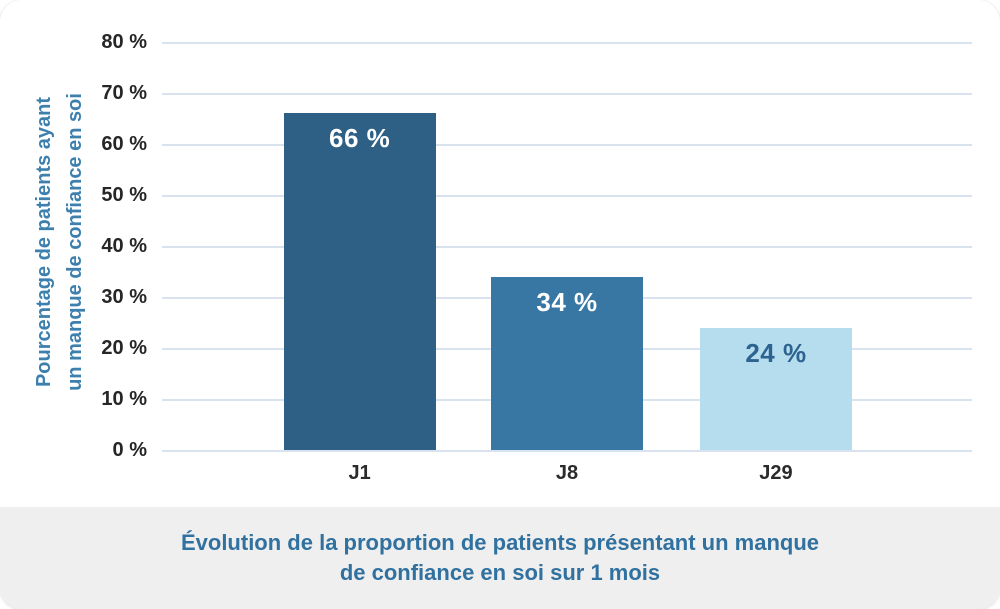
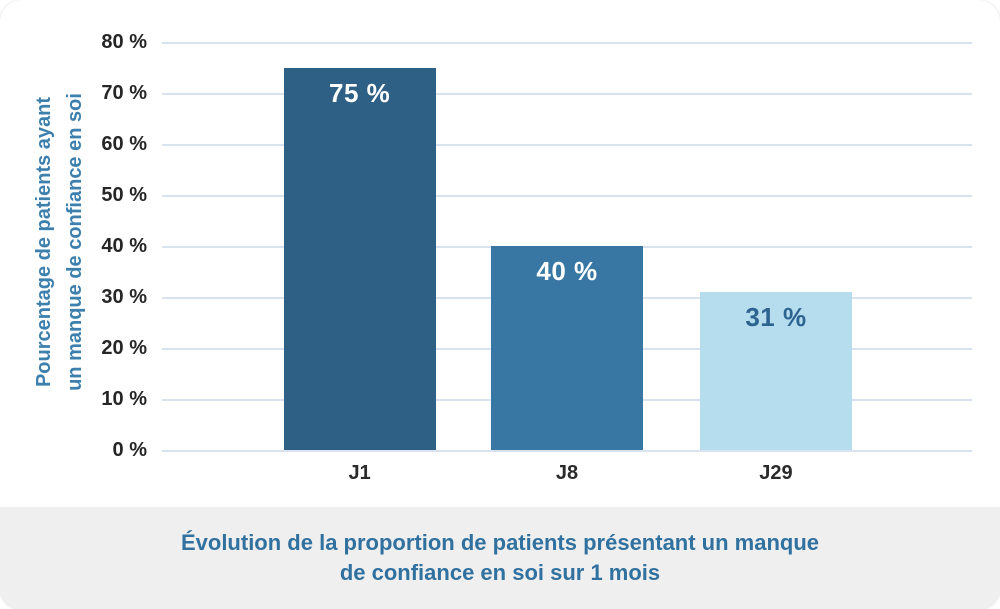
J1: 66 -> 75
J8: 34 -> 40
J29: 24 -> 31
